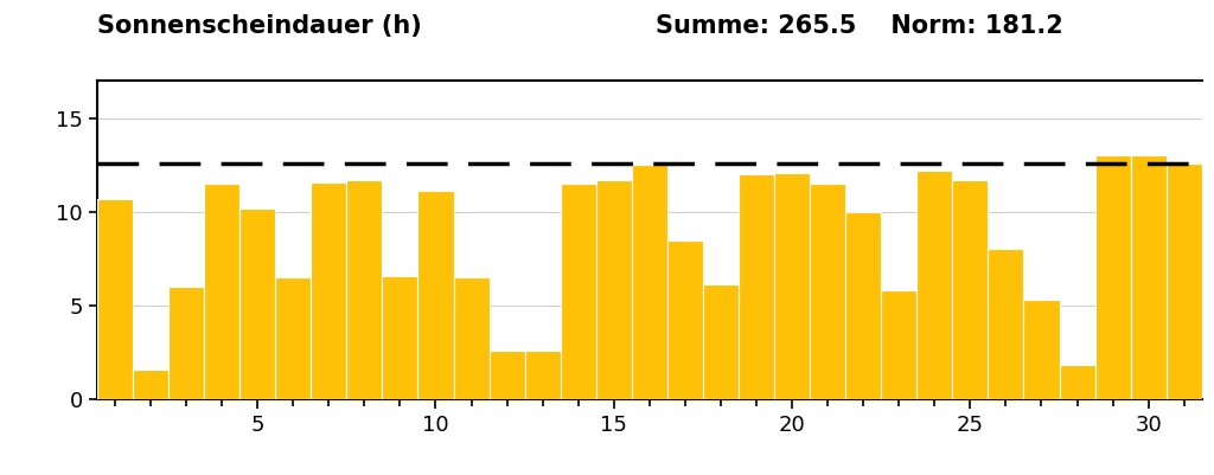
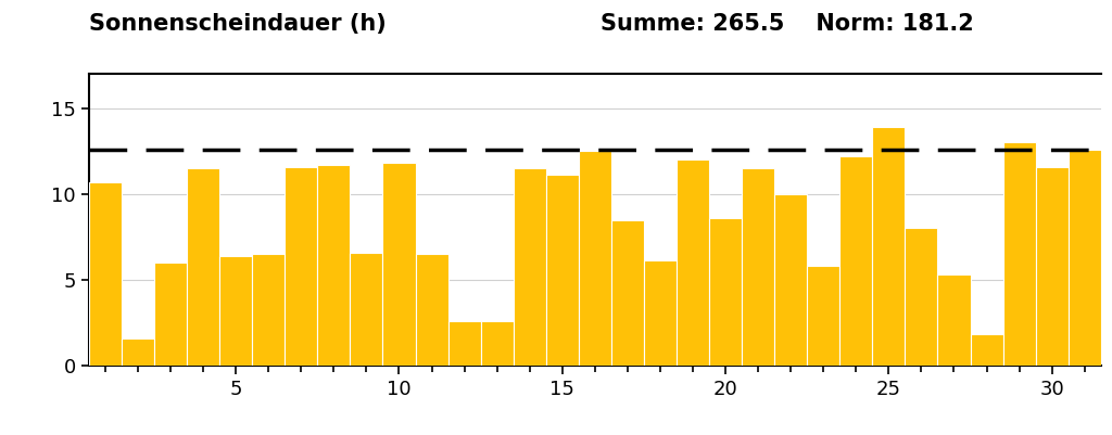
5: 10.2 -> 6.4
10: 11.1 -> 11.8
15: 11.7 -> 11.1
20: 12.1 -> 8.6
25: 11.7 -> 13.9
30: 13.0 -> 11.6
